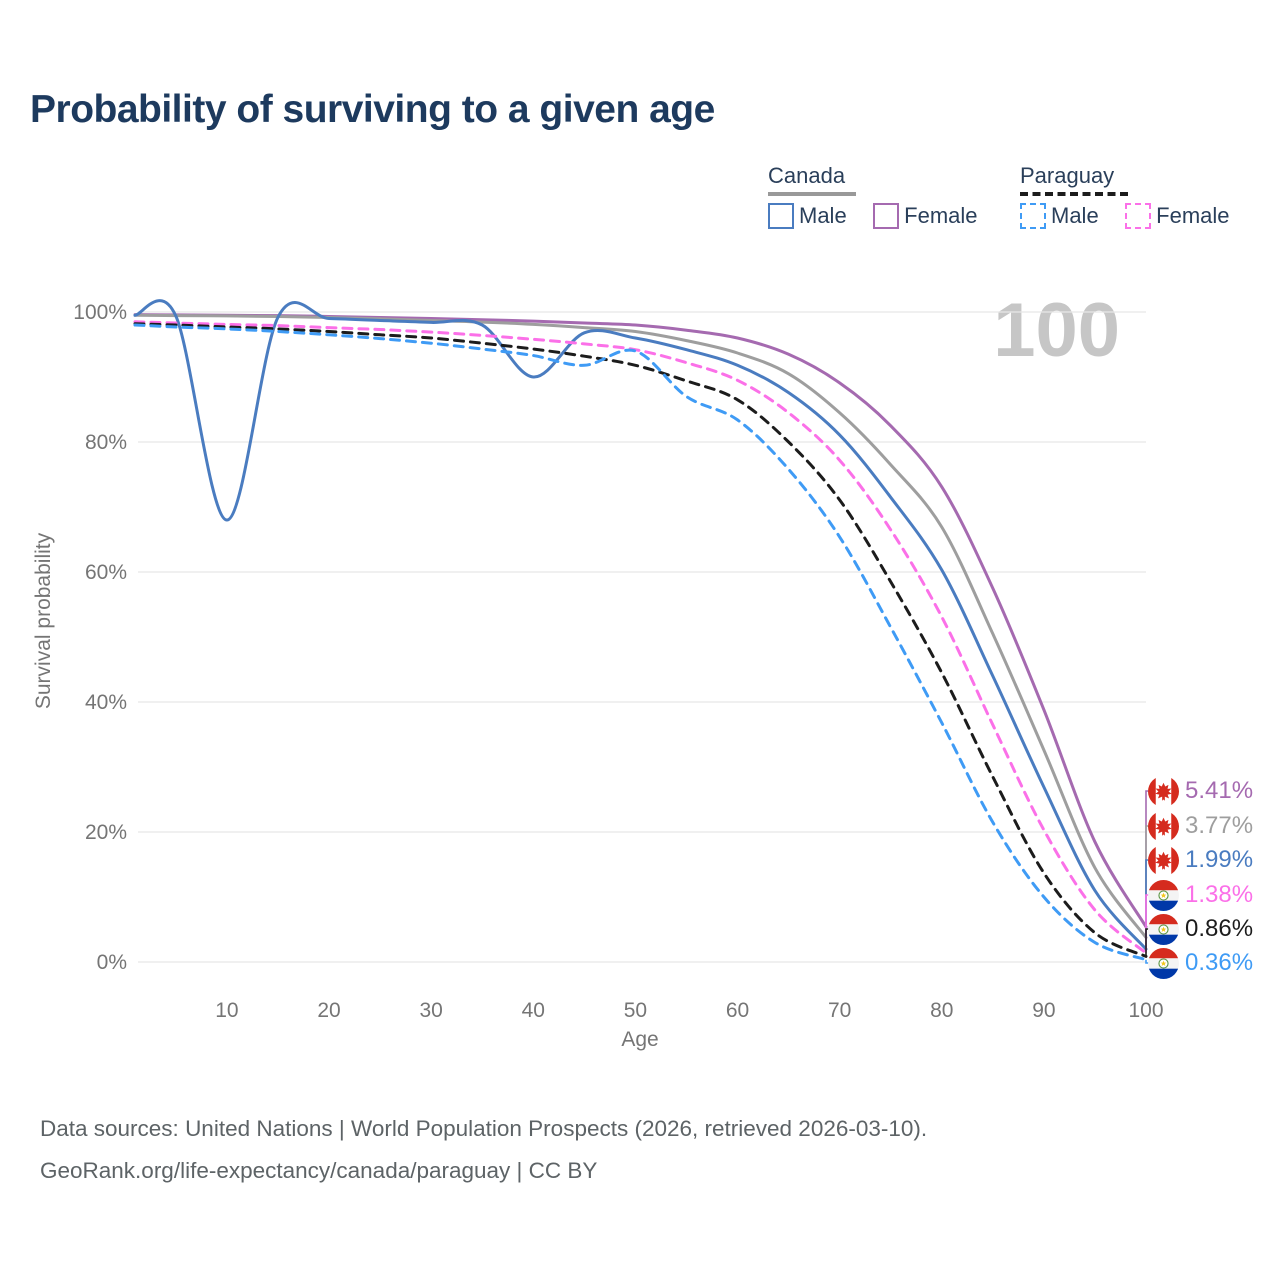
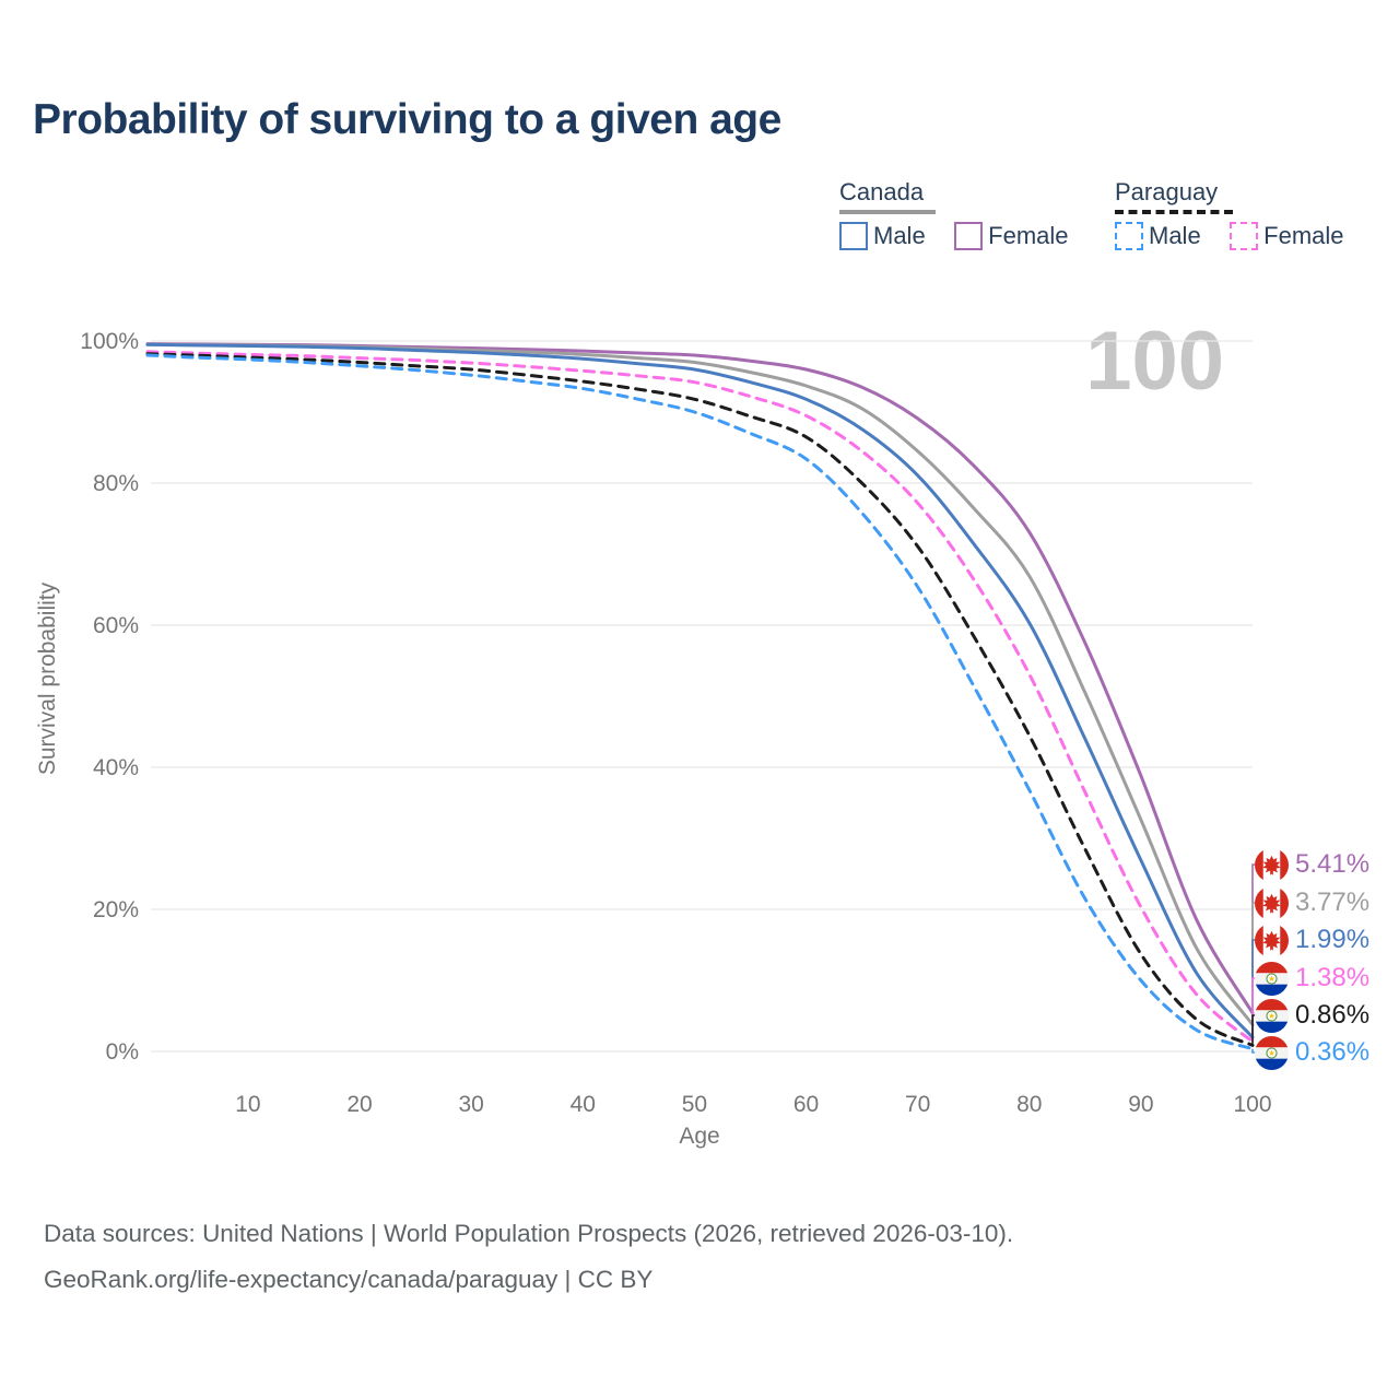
Canada Male/10: 68% -> 99%
Canada Male/40: 90% -> 98%
Paraguay Male/50: 94% -> 90%
